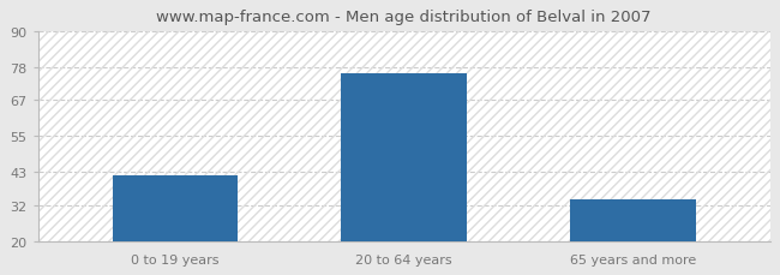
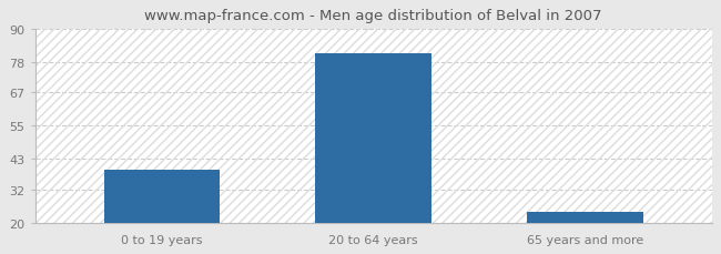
0 to 19 years: 42 -> 39
20 to 64 years: 76 -> 81
65 years and more: 34 -> 24
